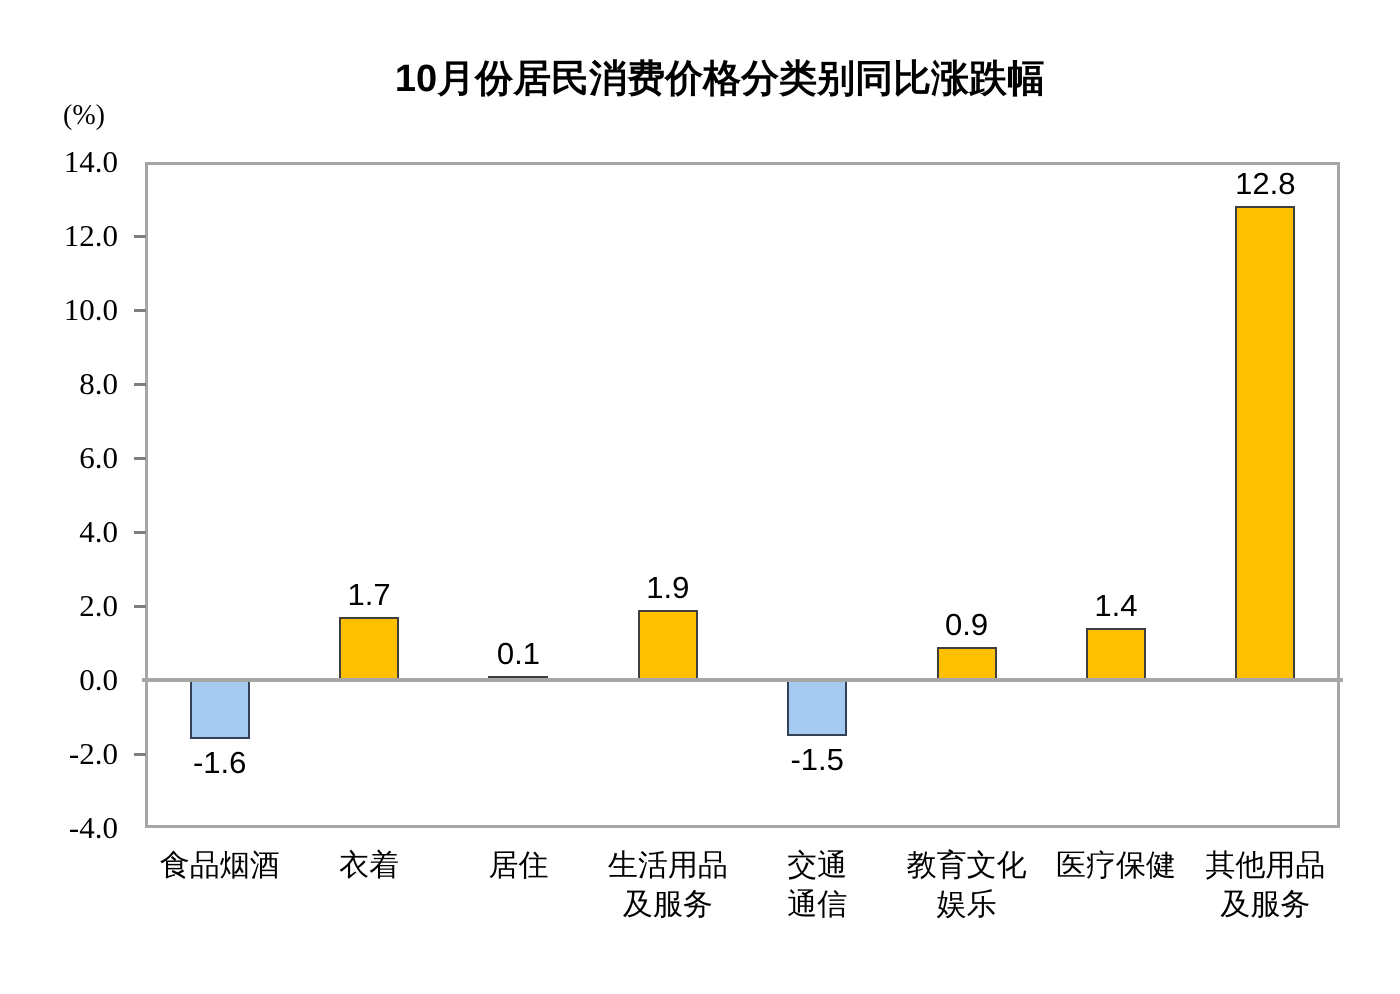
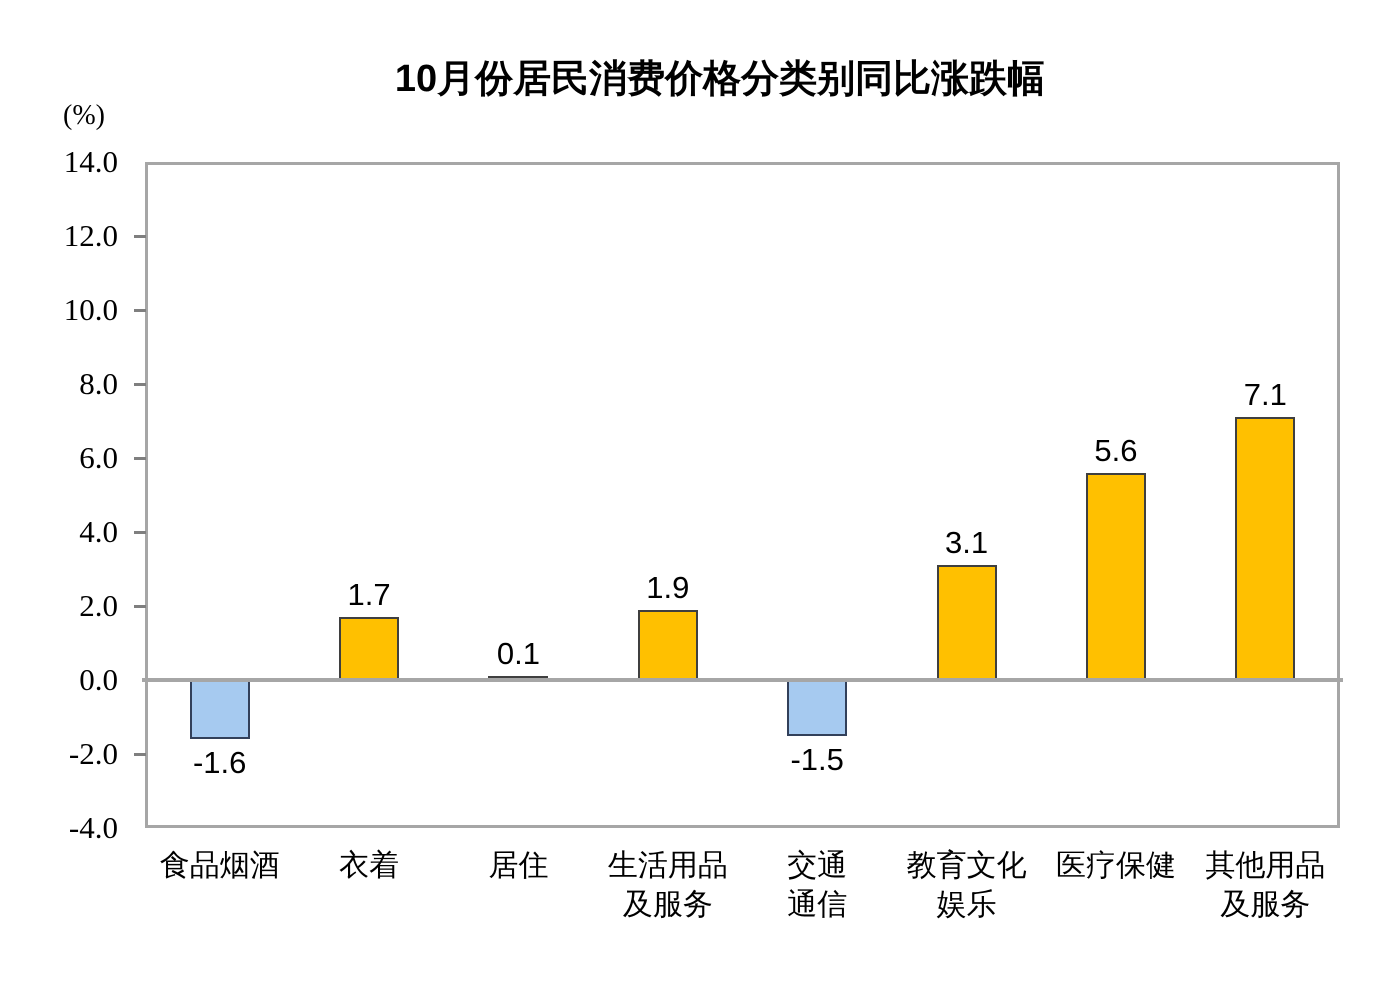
教育文化 娱乐: 0.9 -> 3.1
医疗保健: 1.4 -> 5.6
其他用品 及服务: 12.8 -> 7.1
